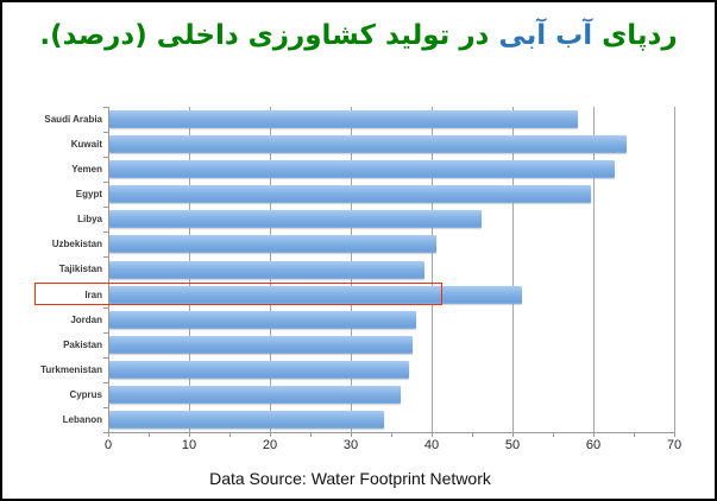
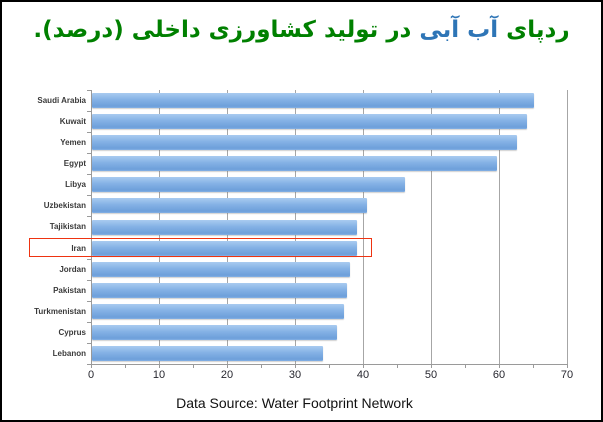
Saudi Arabia: 58 -> 65
Iran: 51 -> 39
